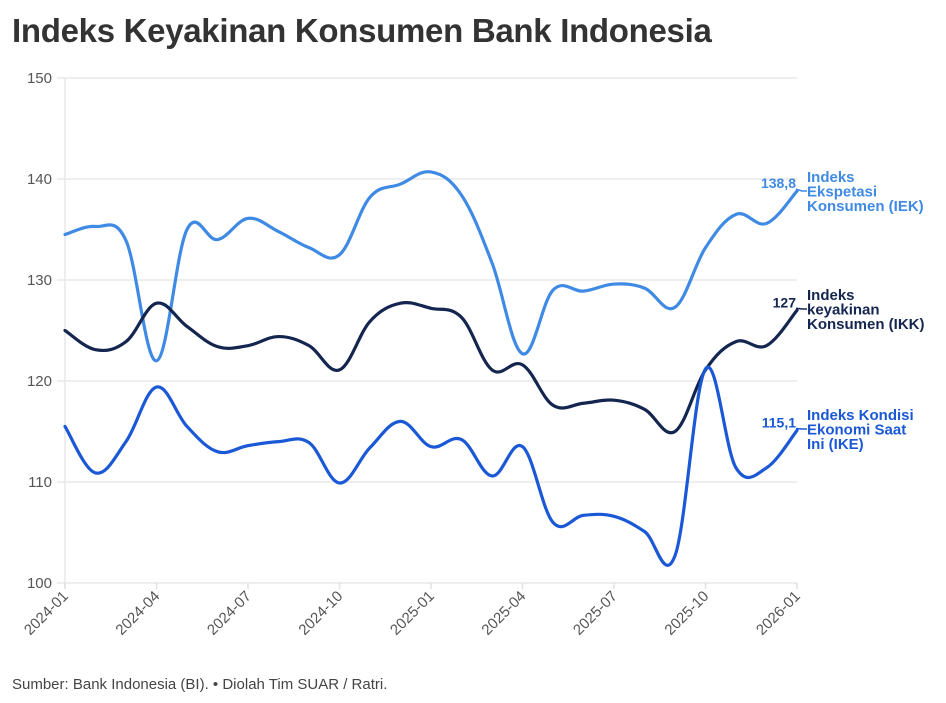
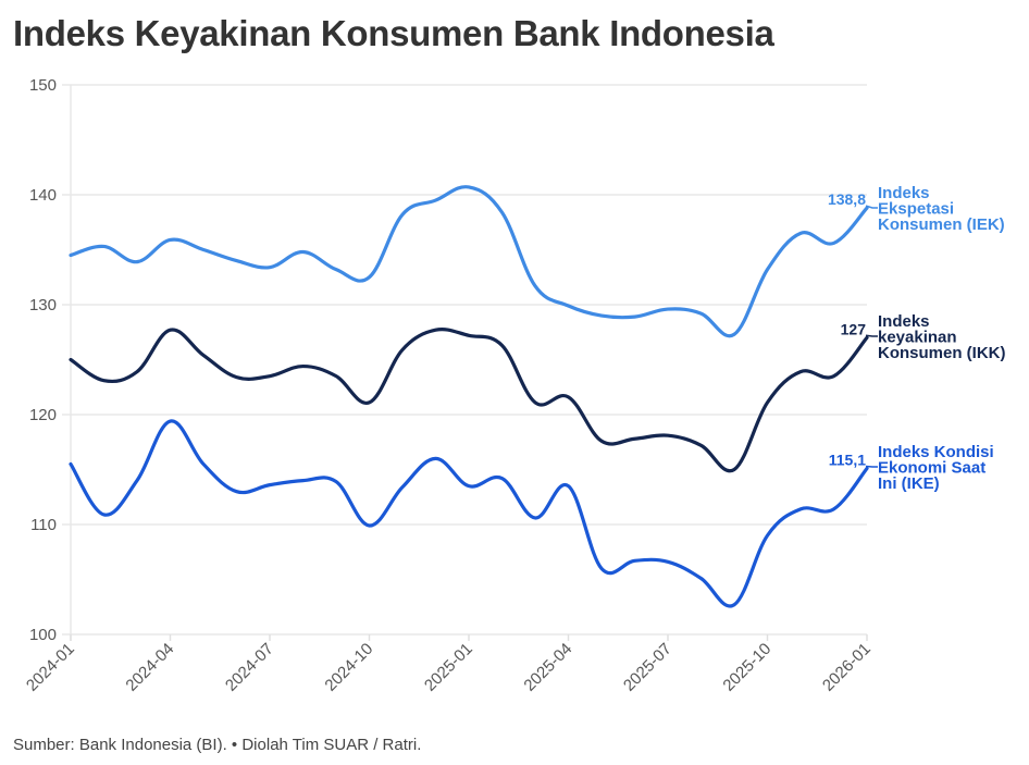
Indeks Ekspetasi Konsumen (IEK)/2024-04: 122.0 -> 135.9
Indeks Ekspetasi Konsumen (IEK)/2024-07: 136.1 -> 133.4
Indeks Ekspetasi Konsumen (IEK)/2025-04: 122.7 -> 129.9
Indeks Kondisi Ekonomi Saat Ini (IKE)/2025-10: 121.2 -> 109.0
